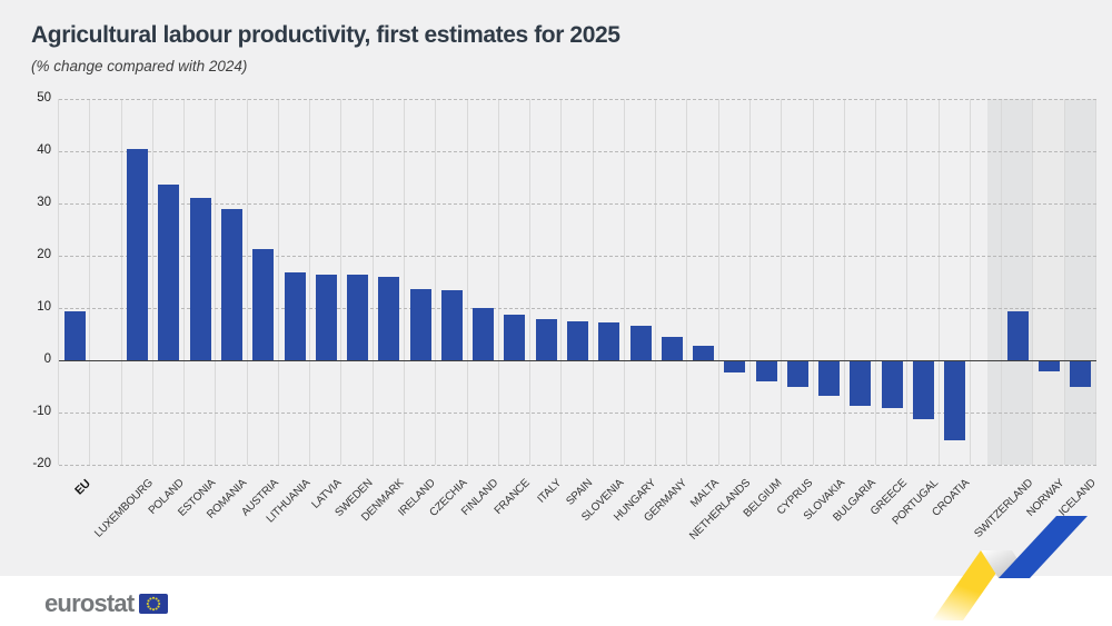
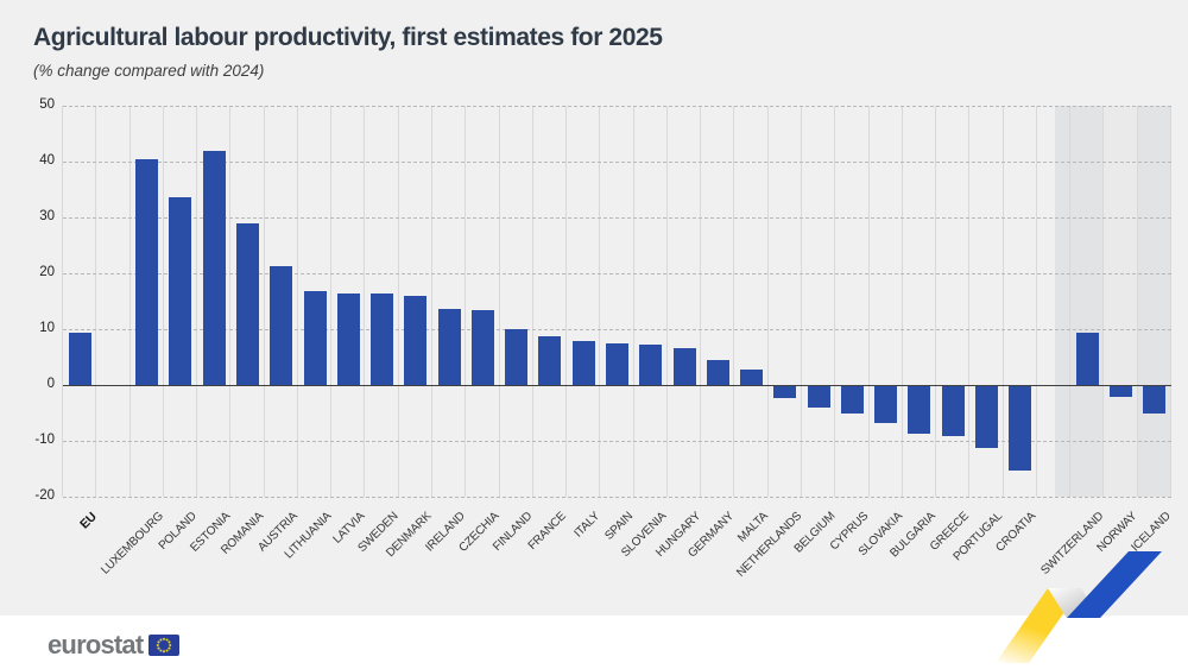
ESTONIA: 31 -> 42
